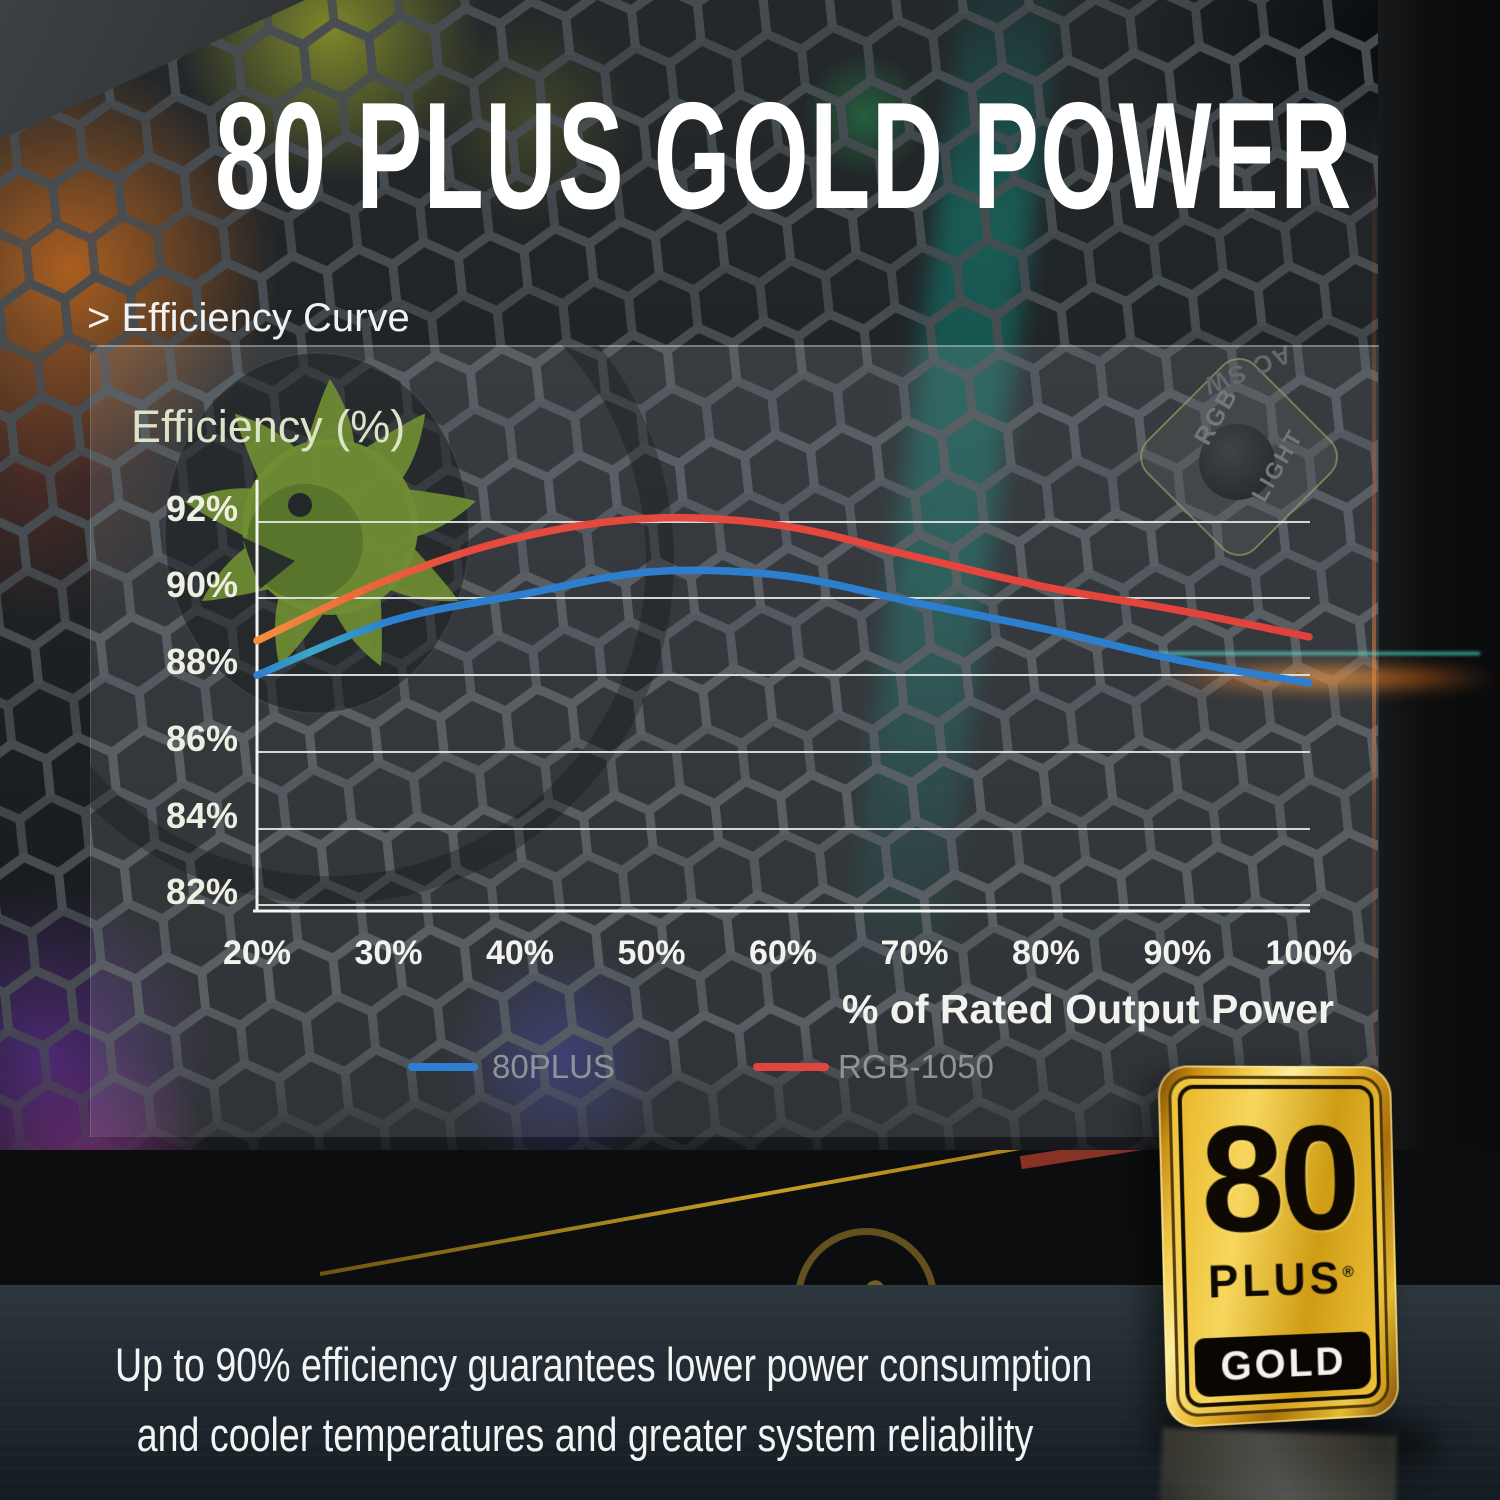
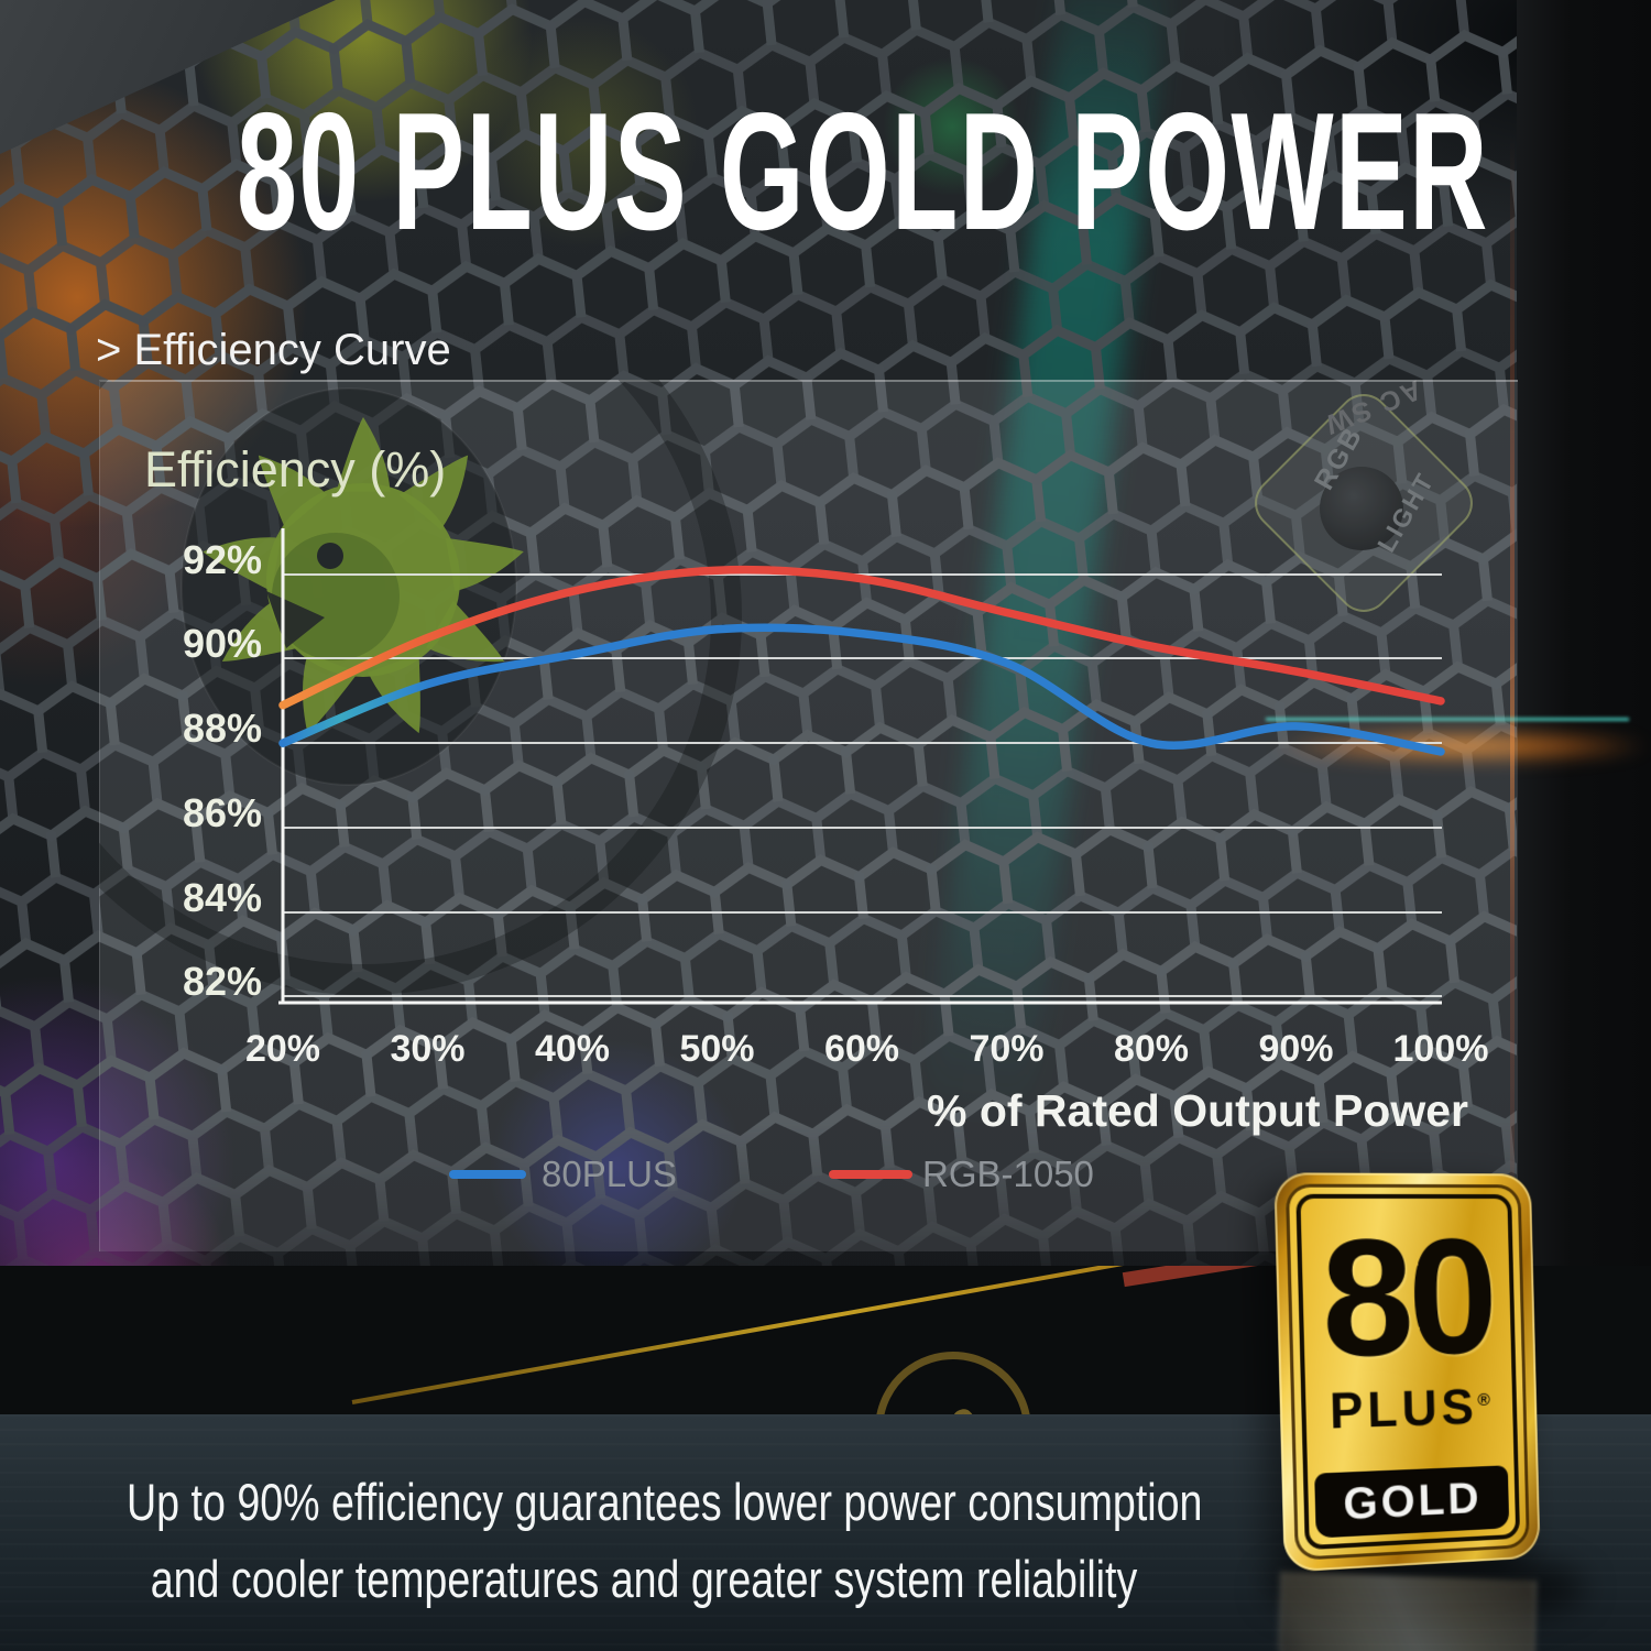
80PLUS/80: 89.2% -> 88.0%
